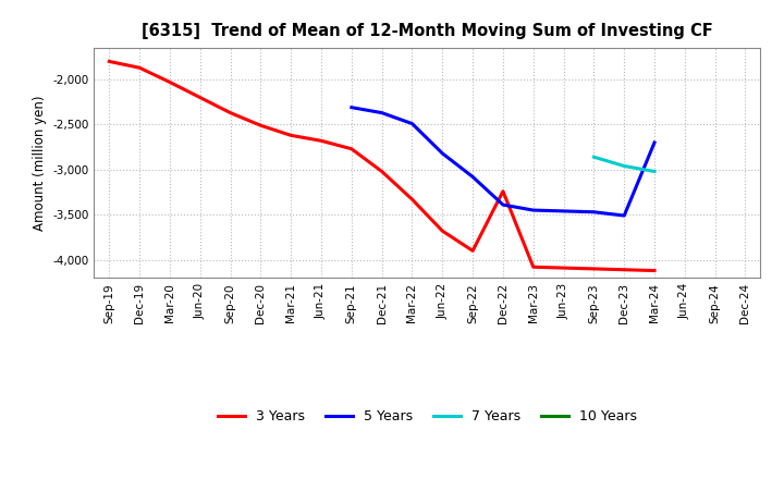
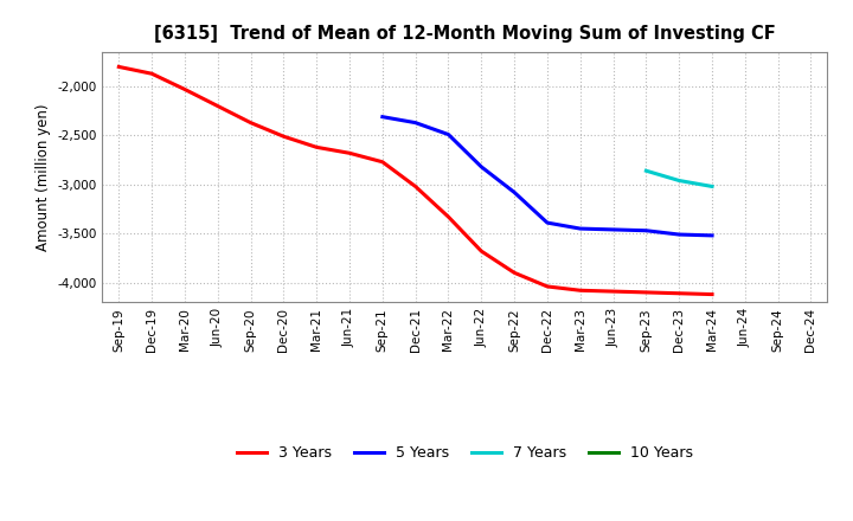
3 Years/Dec-22: -3,240 -> -4,040
5 Years/Mar-24: -2,700 -> -3,520
